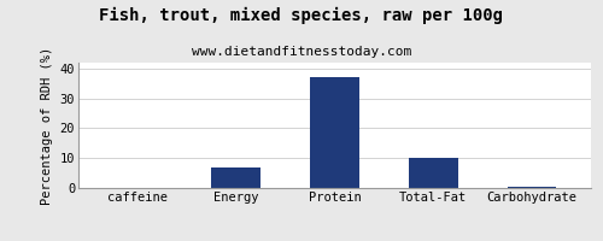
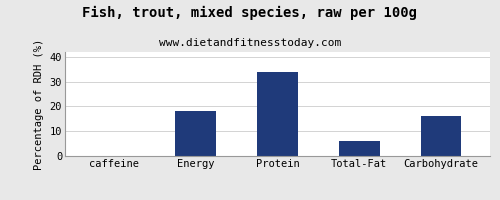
Energy: 7.0 -> 18.0
Protein: 37.0 -> 34.0
Total-Fat: 10.0 -> 6.0
Carbohydrate: 0.5 -> 16.0
